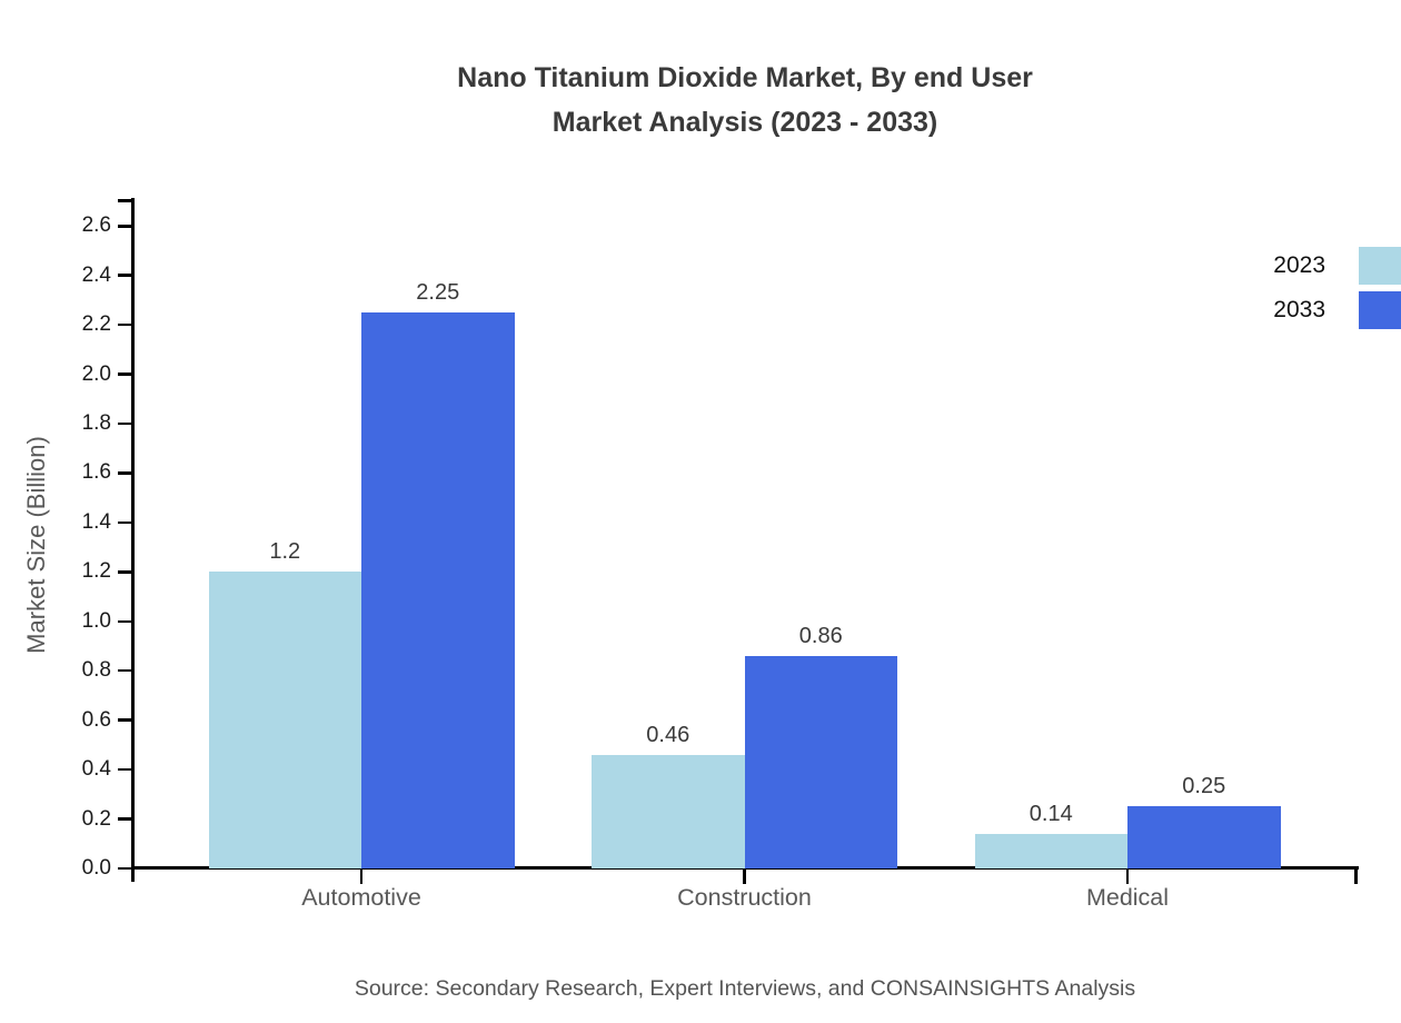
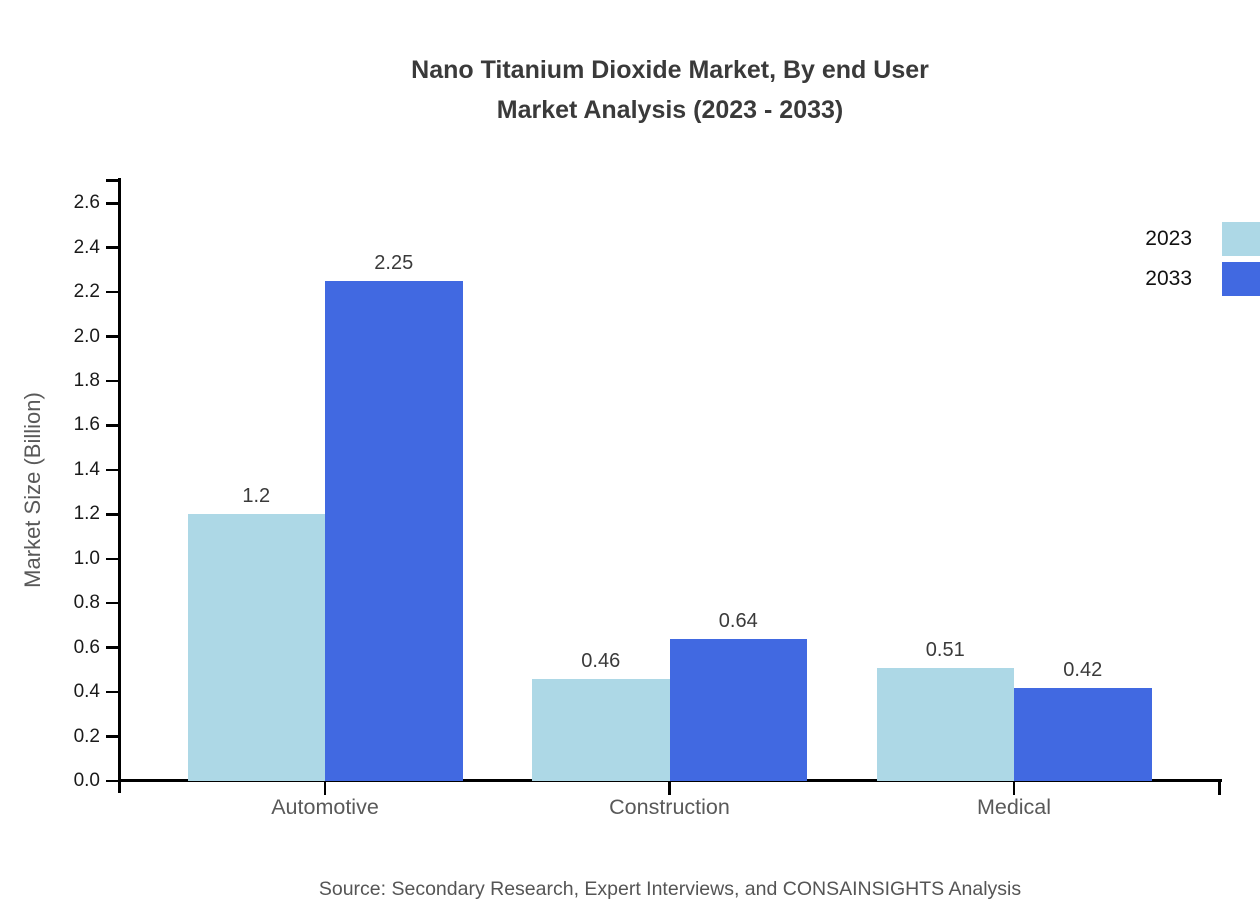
2033/Construction: 0.86 -> 0.64
2023/Medical: 0.14 -> 0.51
2033/Medical: 0.25 -> 0.42
